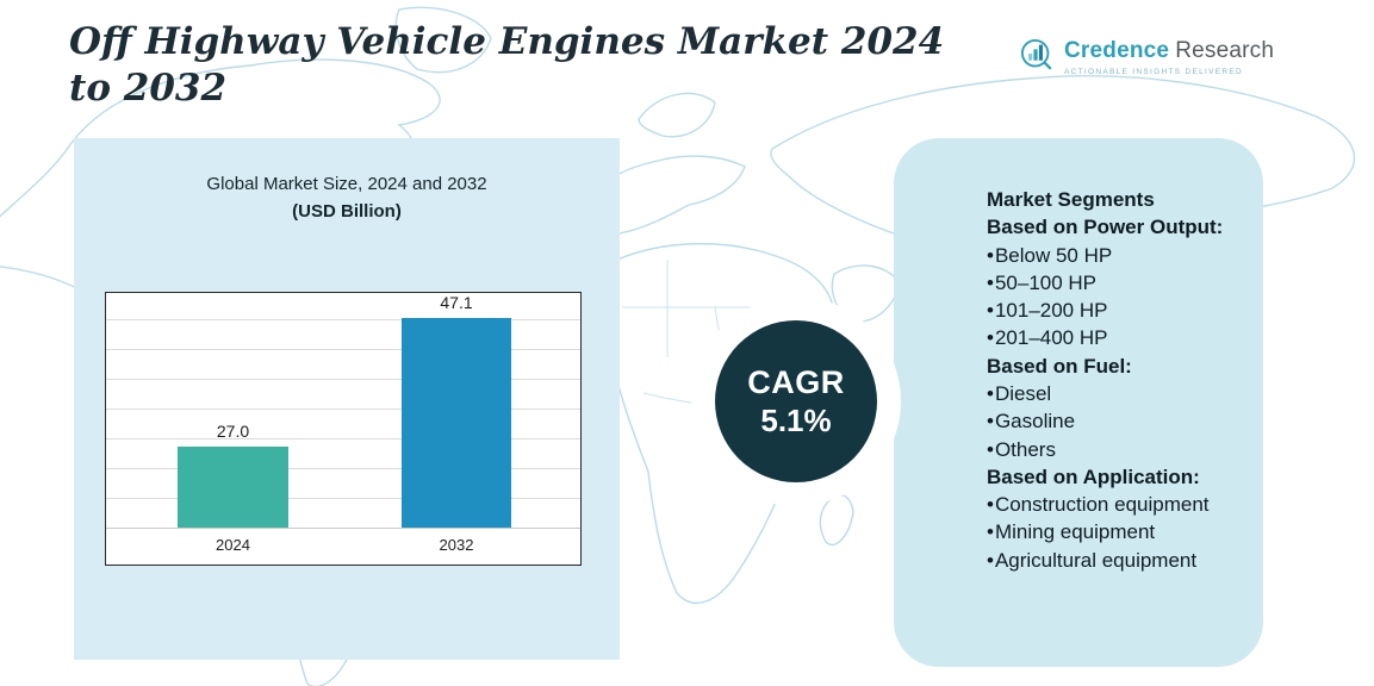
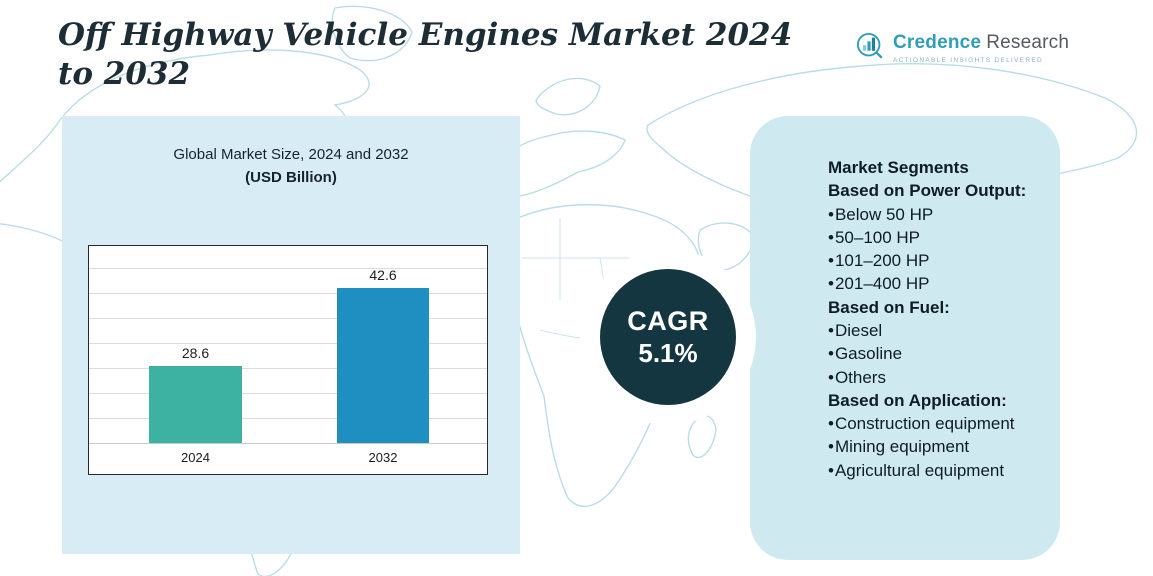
2024: 27.0 -> 28.6
2032: 47.1 -> 42.6
